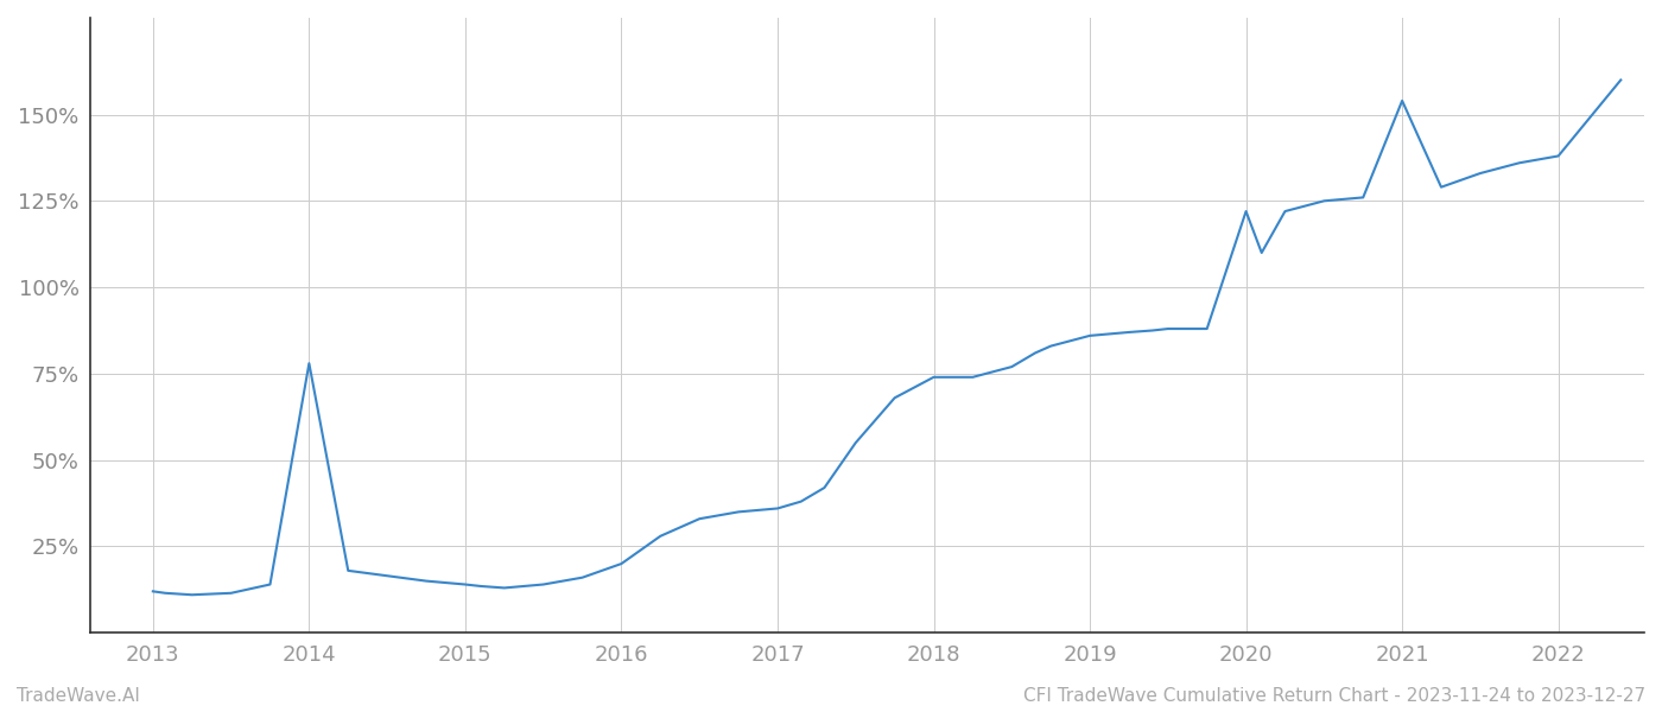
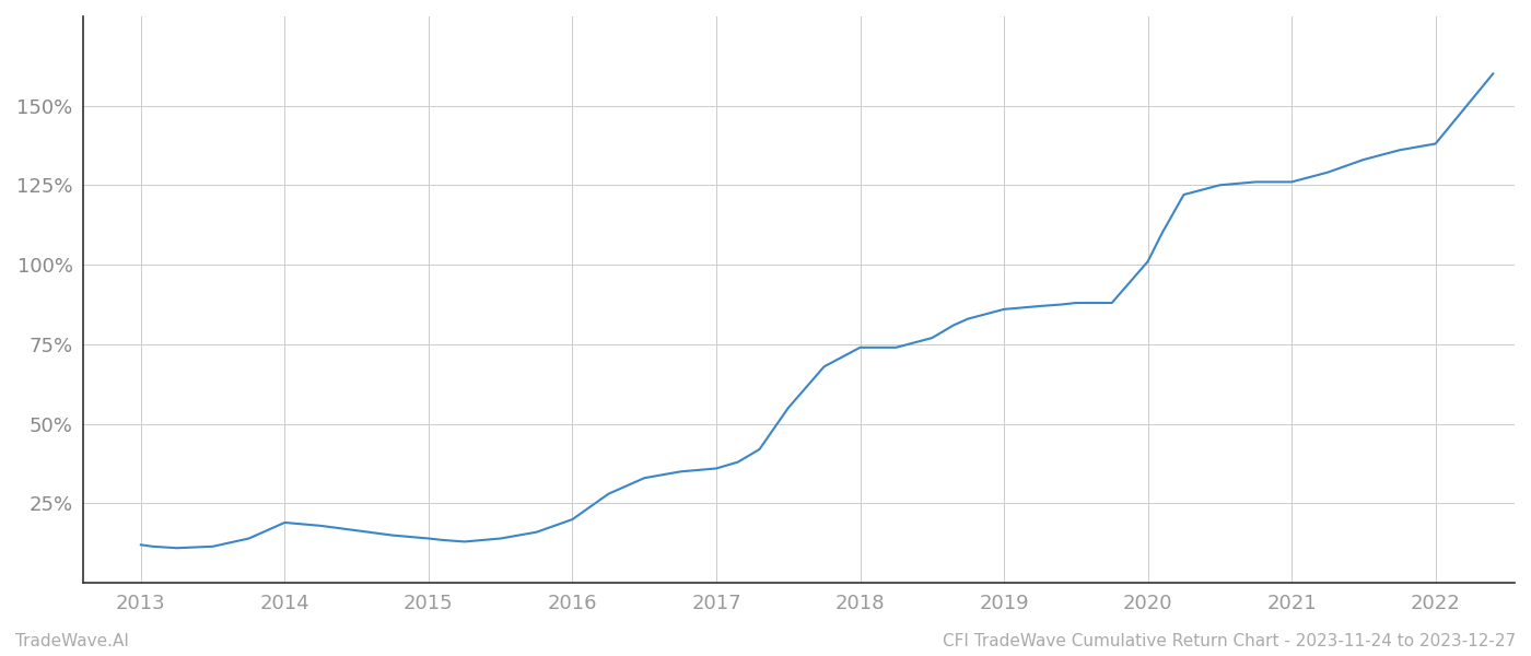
2014: 78.0% -> 19.0%
2020: 122.0% -> 101.0%
2021: 154.0% -> 126.0%
